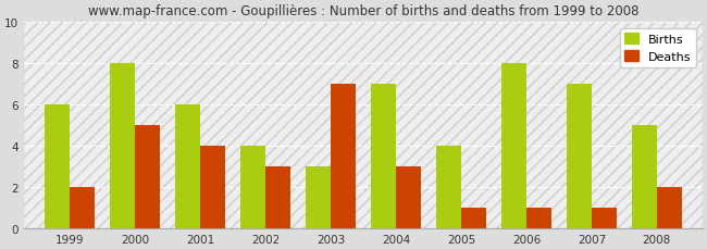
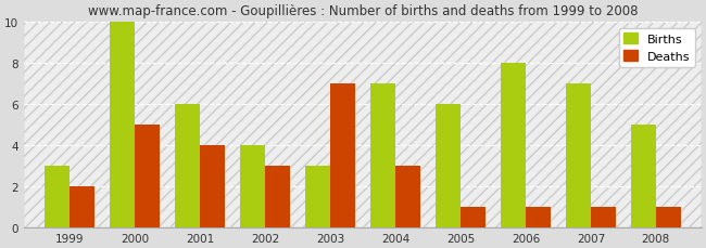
Births/1999: 6 -> 3
Births/2000: 8 -> 10
Births/2005: 4 -> 6
Deaths/2008: 2 -> 1
